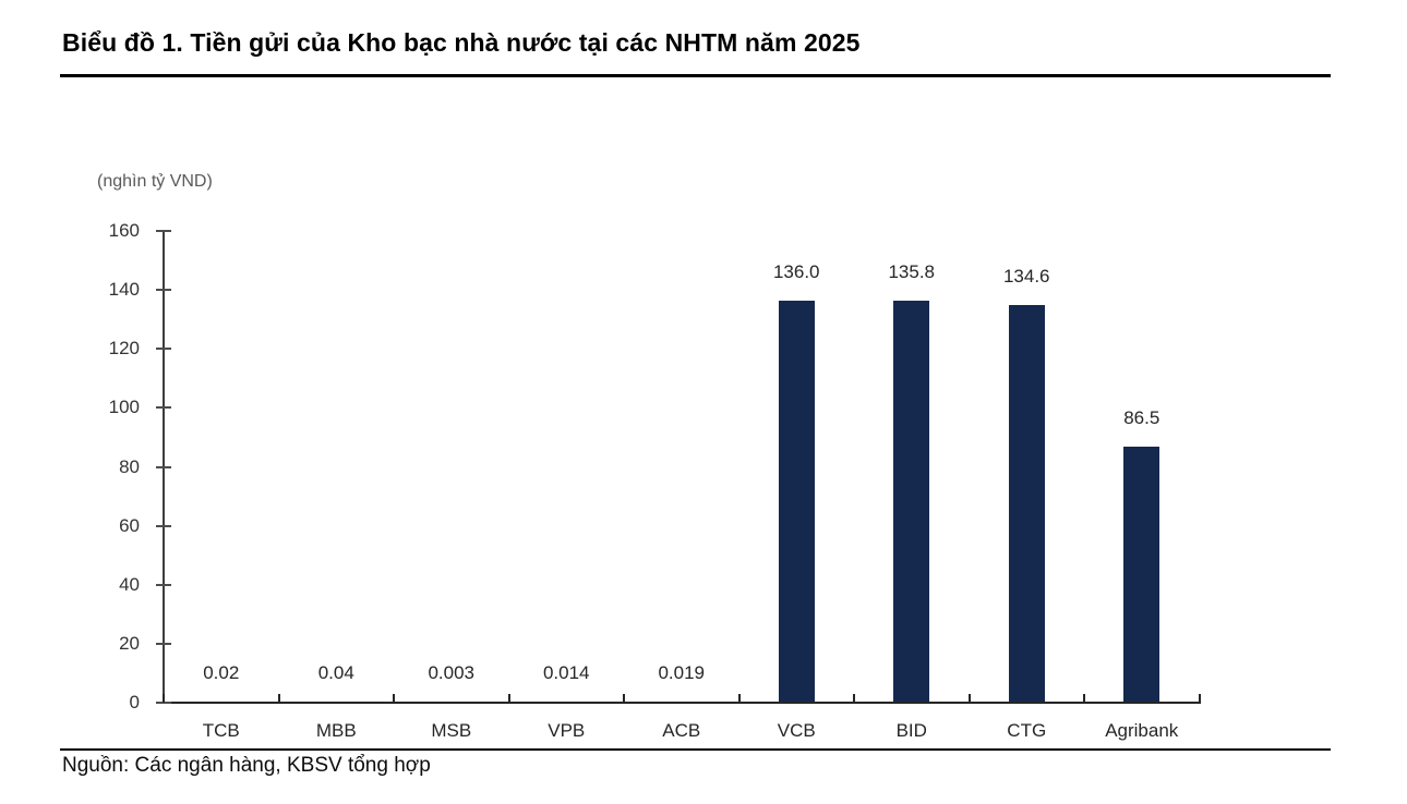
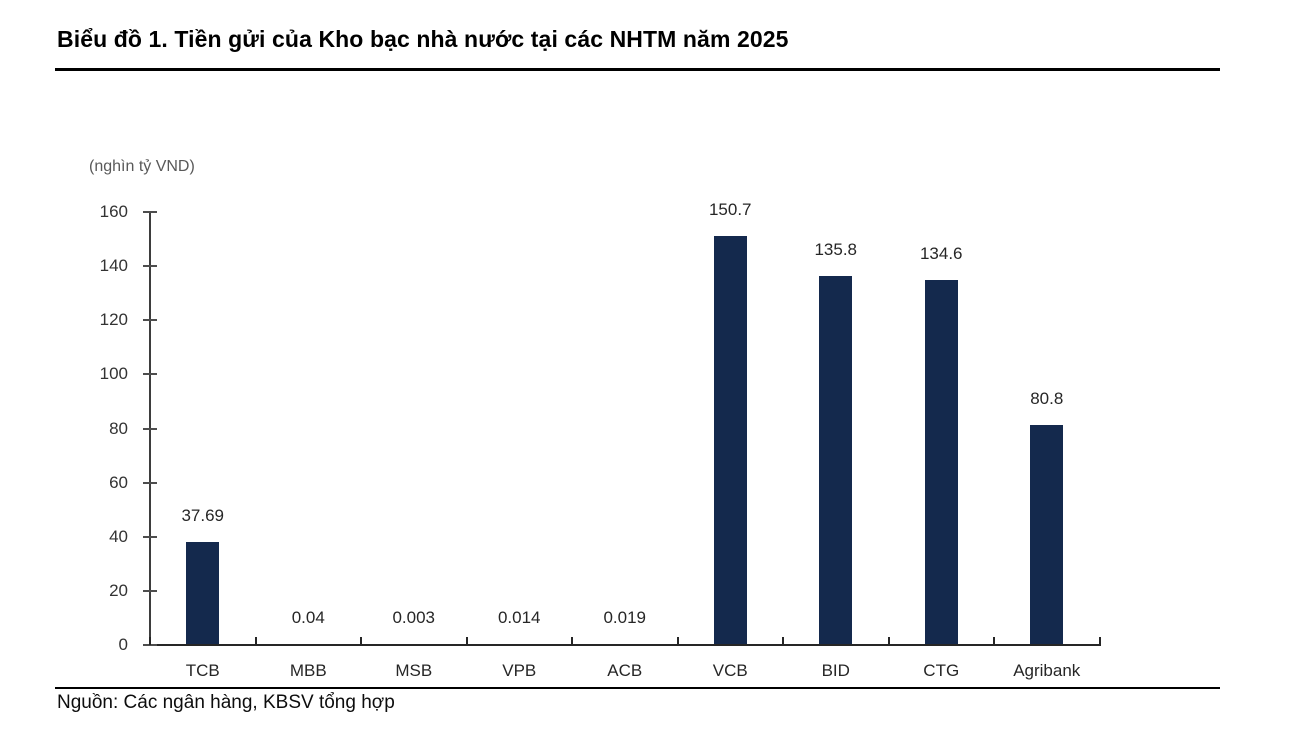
TCB: 0.02 -> 37.69
VCB: 136.0 -> 150.7
Agribank: 86.5 -> 80.8
